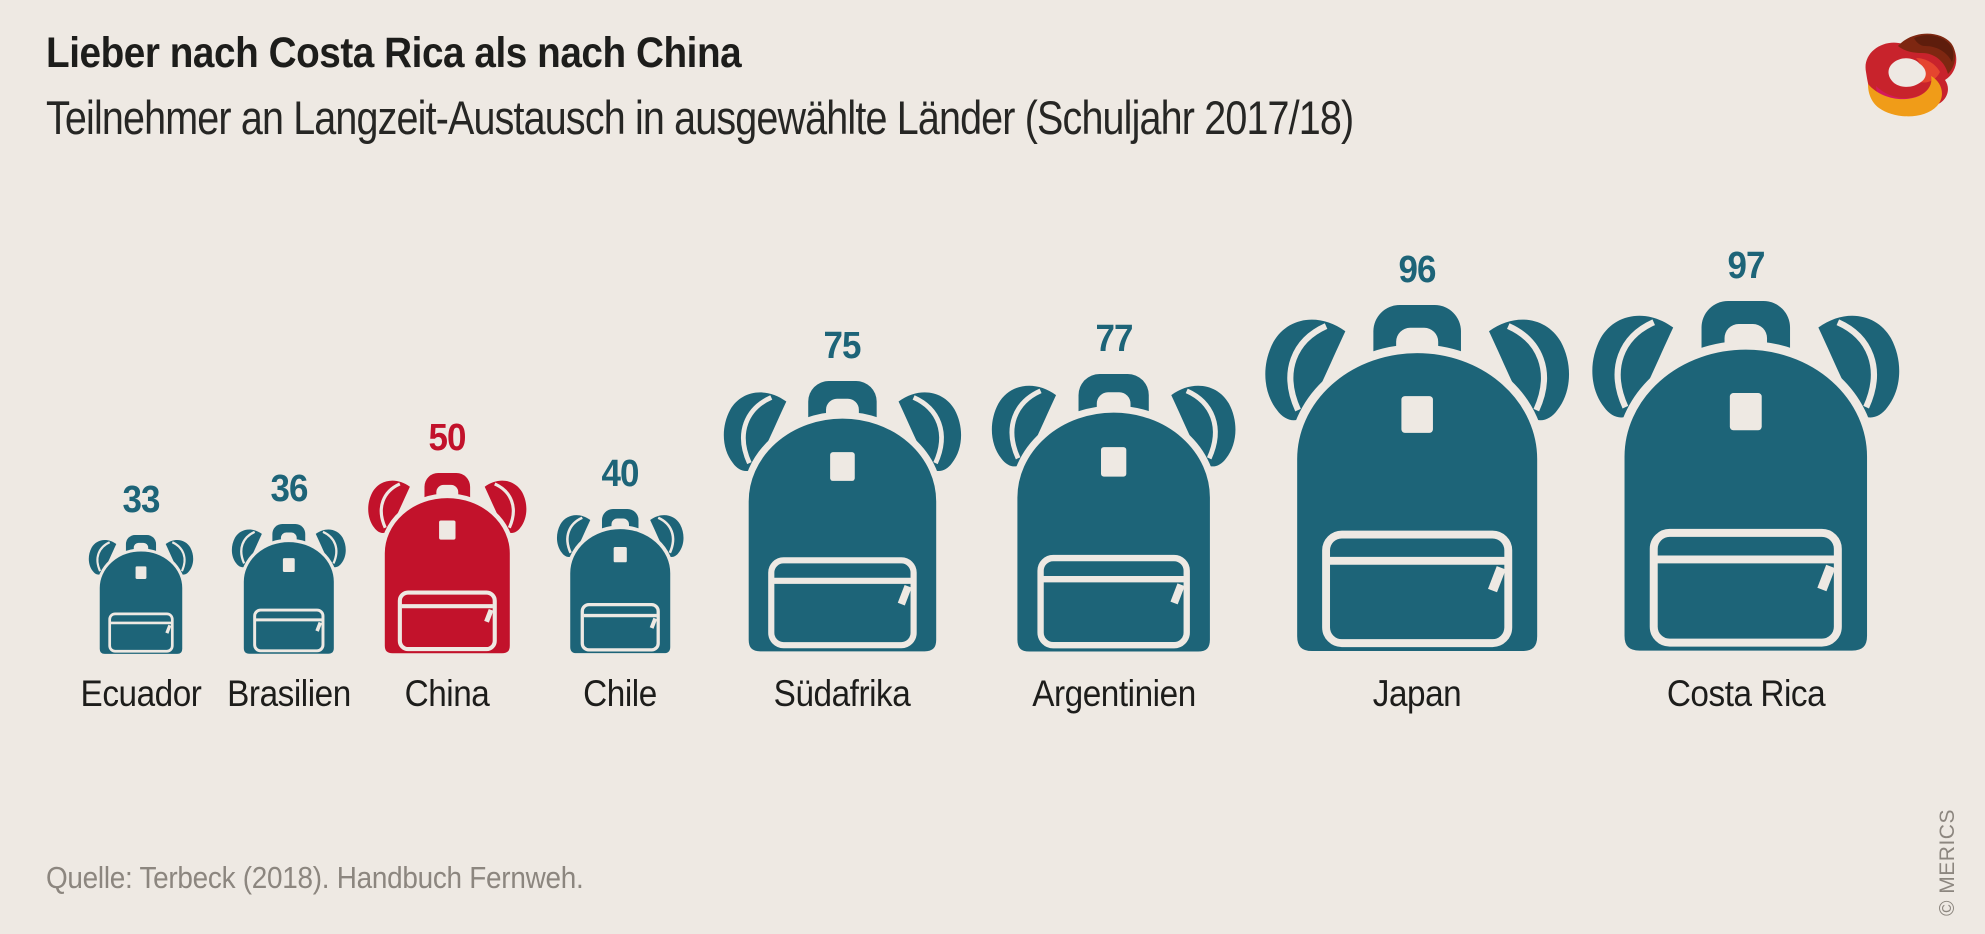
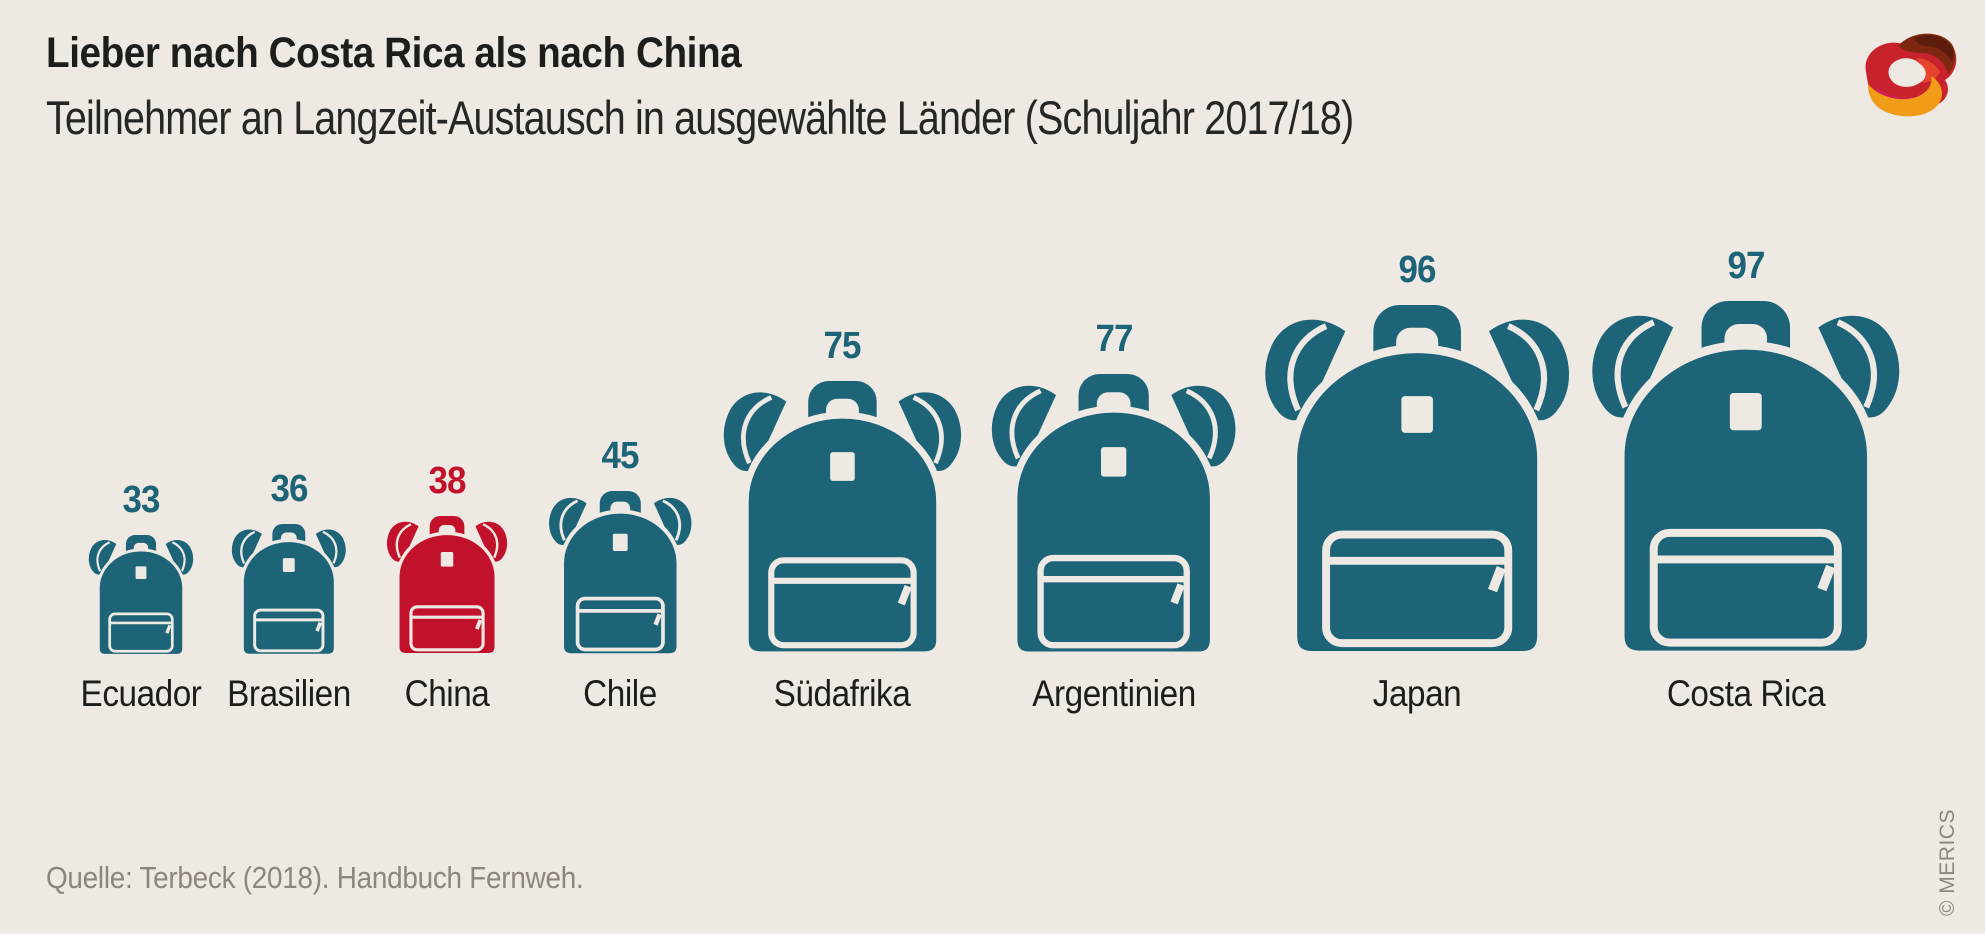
China: 50 -> 38
Chile: 40 -> 45
